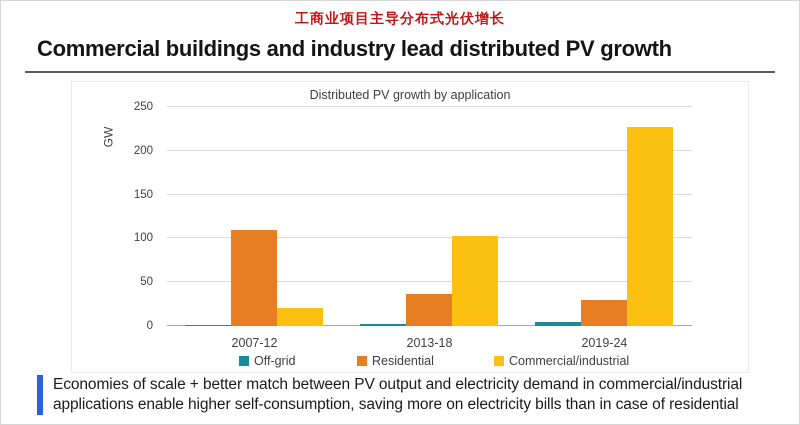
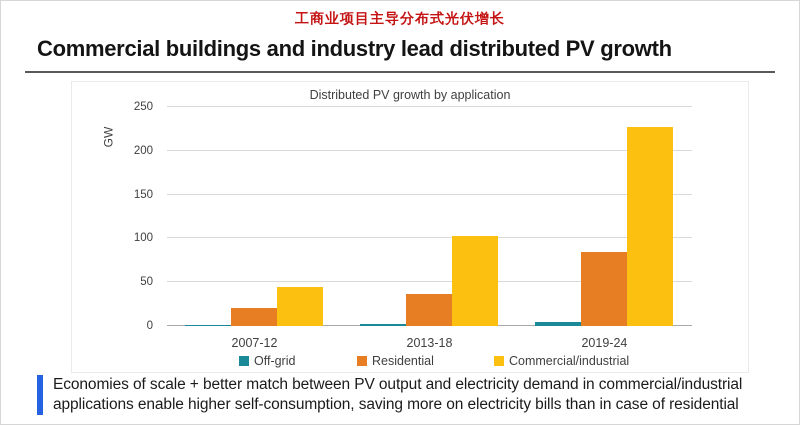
Residential/2007-12: 110 -> 20
Commercial/industrial/2007-12: 20 -> 40
Residential/2019-24: 30 -> 80
